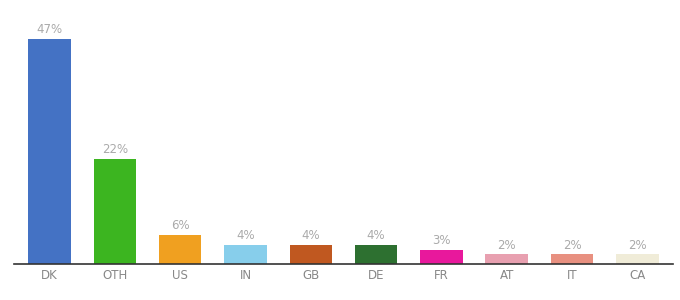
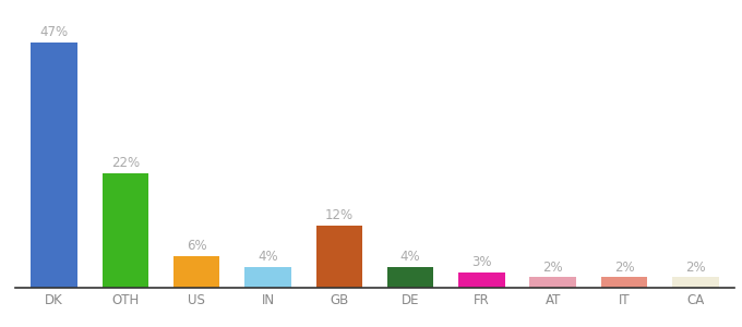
GB: 4% -> 12%
